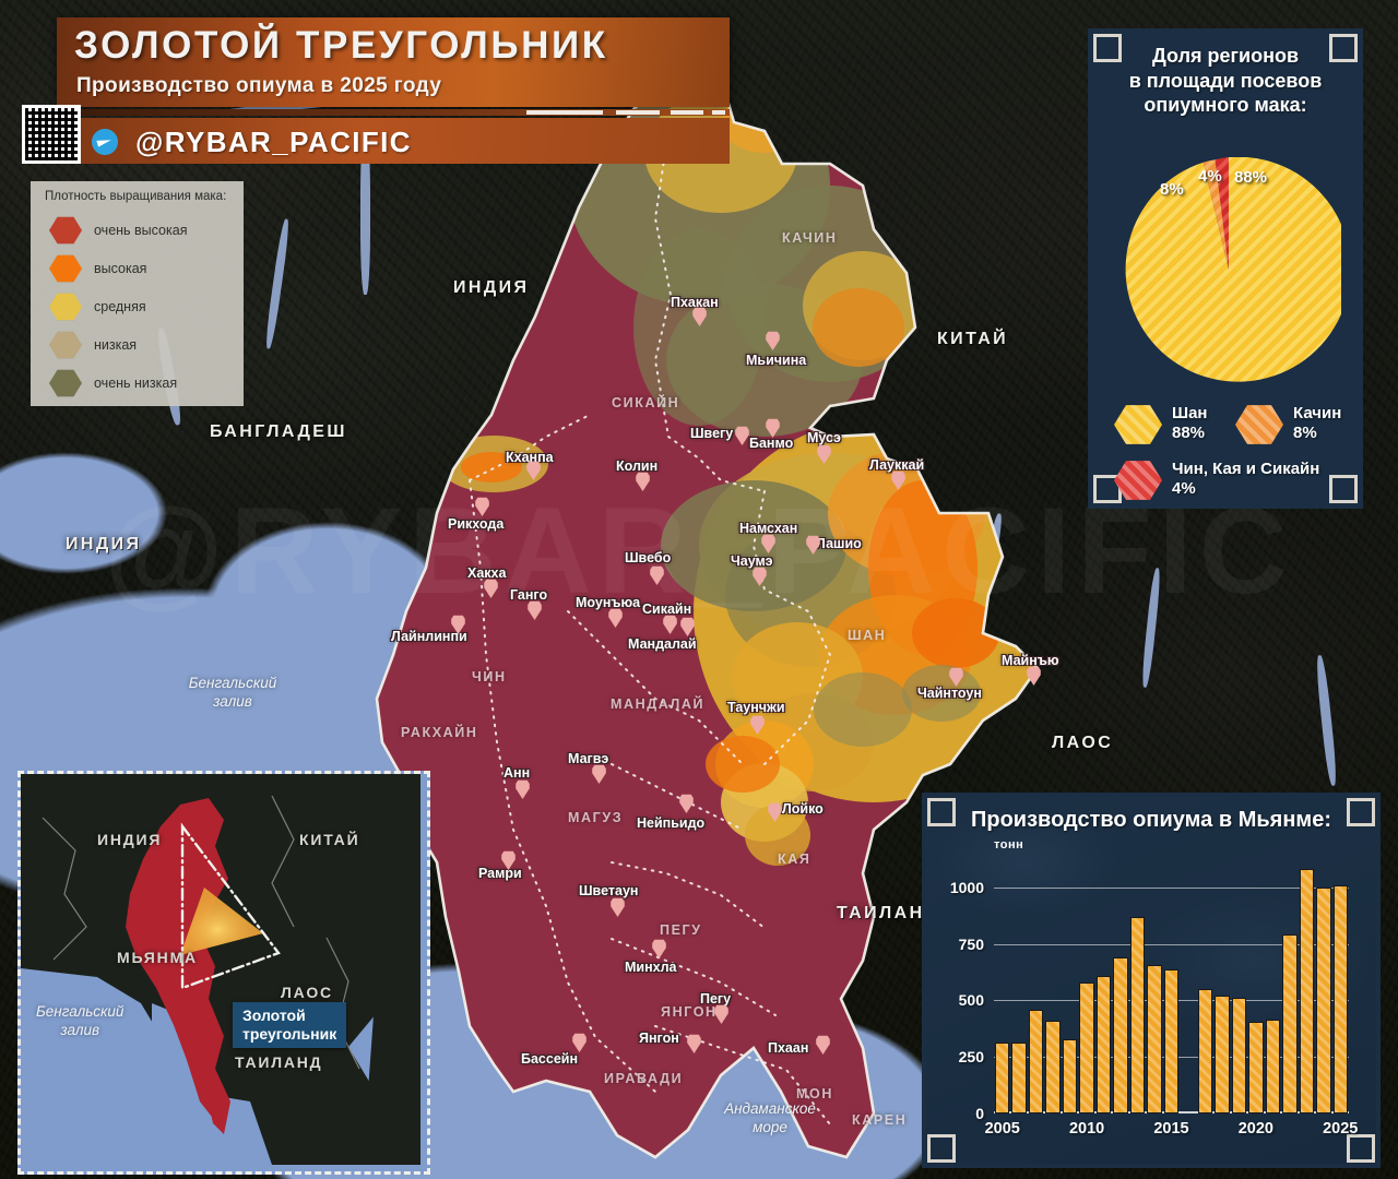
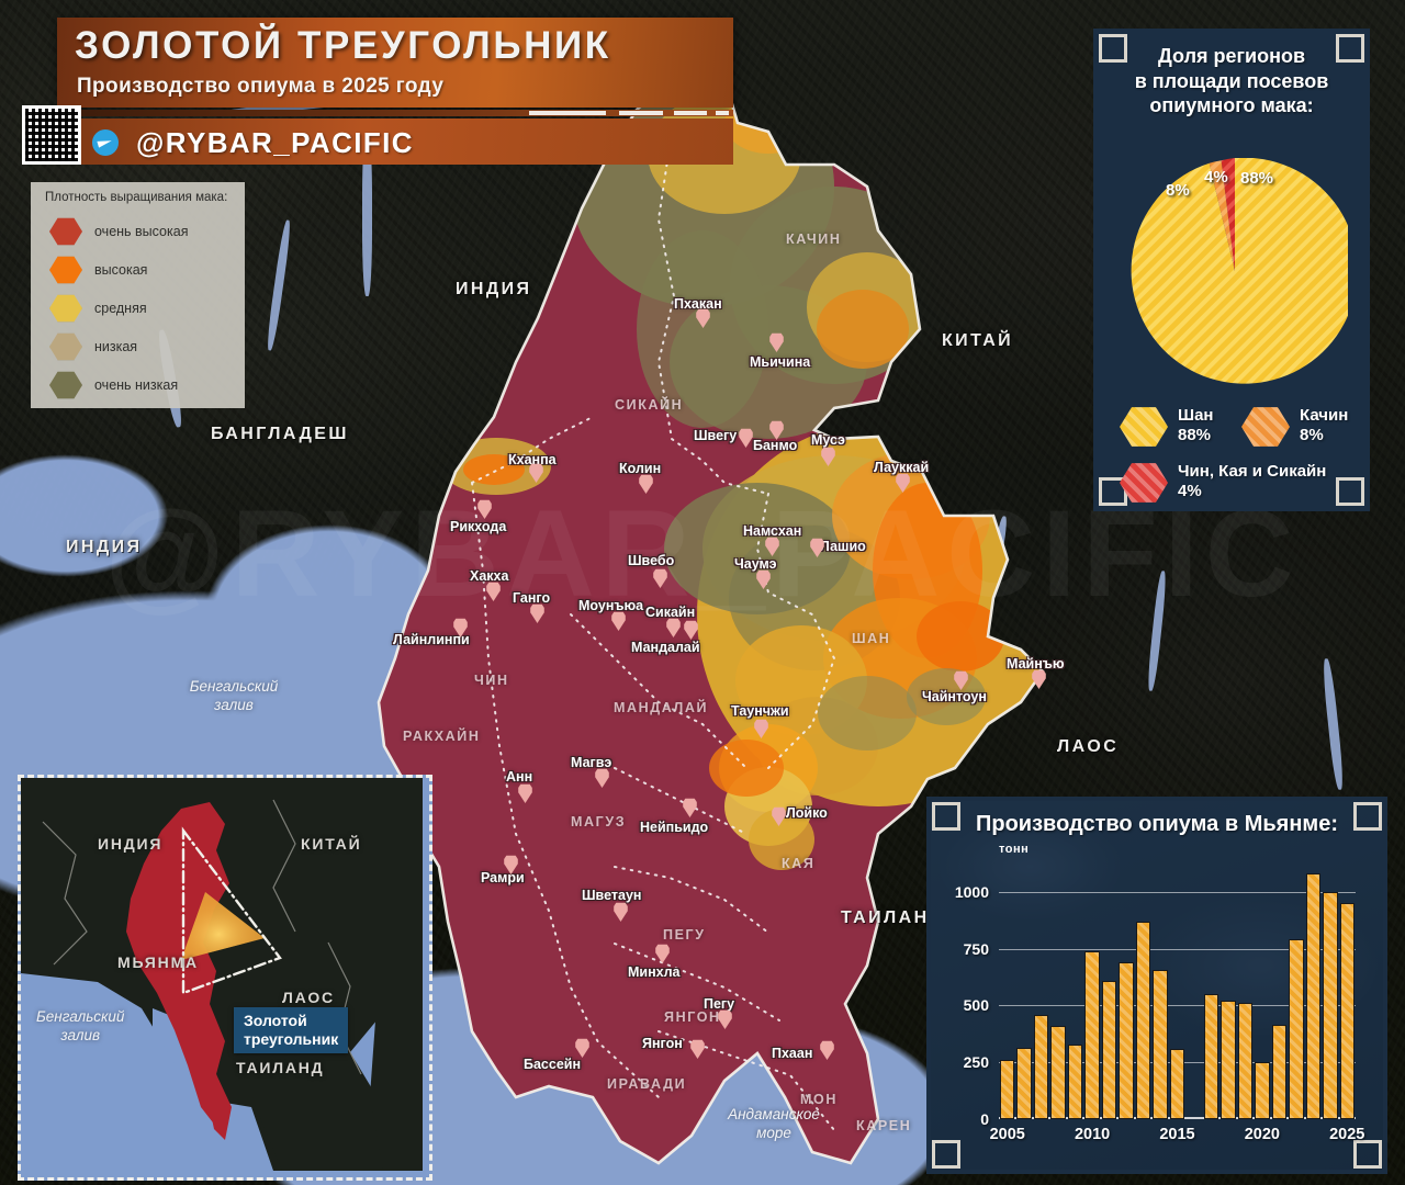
2005: 310 -> 260
2010: 580 -> 740
2015: 640 -> 310
2020: 400 -> 250
2025: 1010 -> 950
